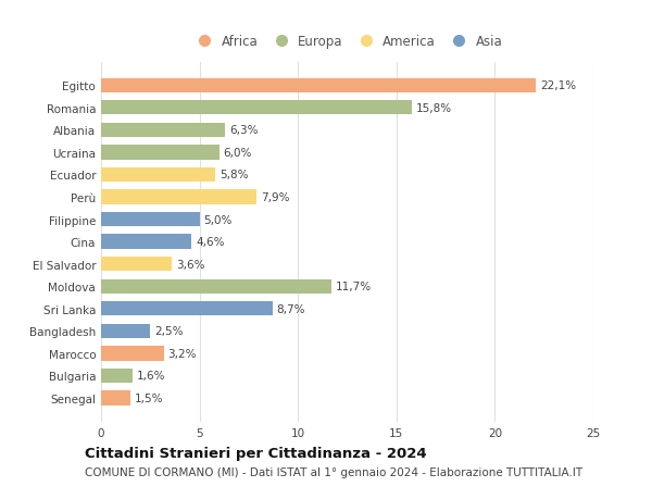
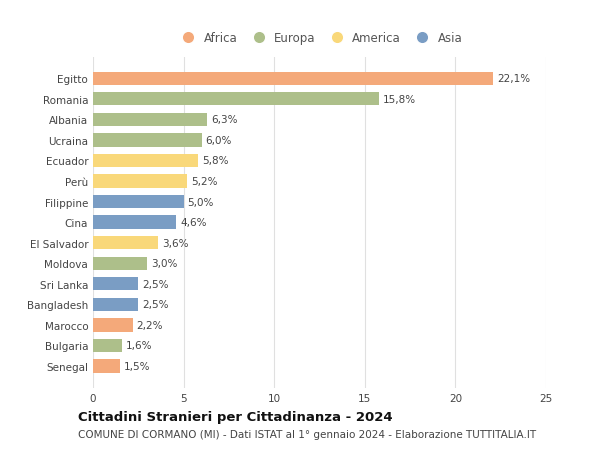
Perù: 7,9% -> 5,2%
Moldova: 11,7% -> 3,0%
Sri Lanka: 8,7% -> 2,5%
Marocco: 3,2% -> 2,2%
